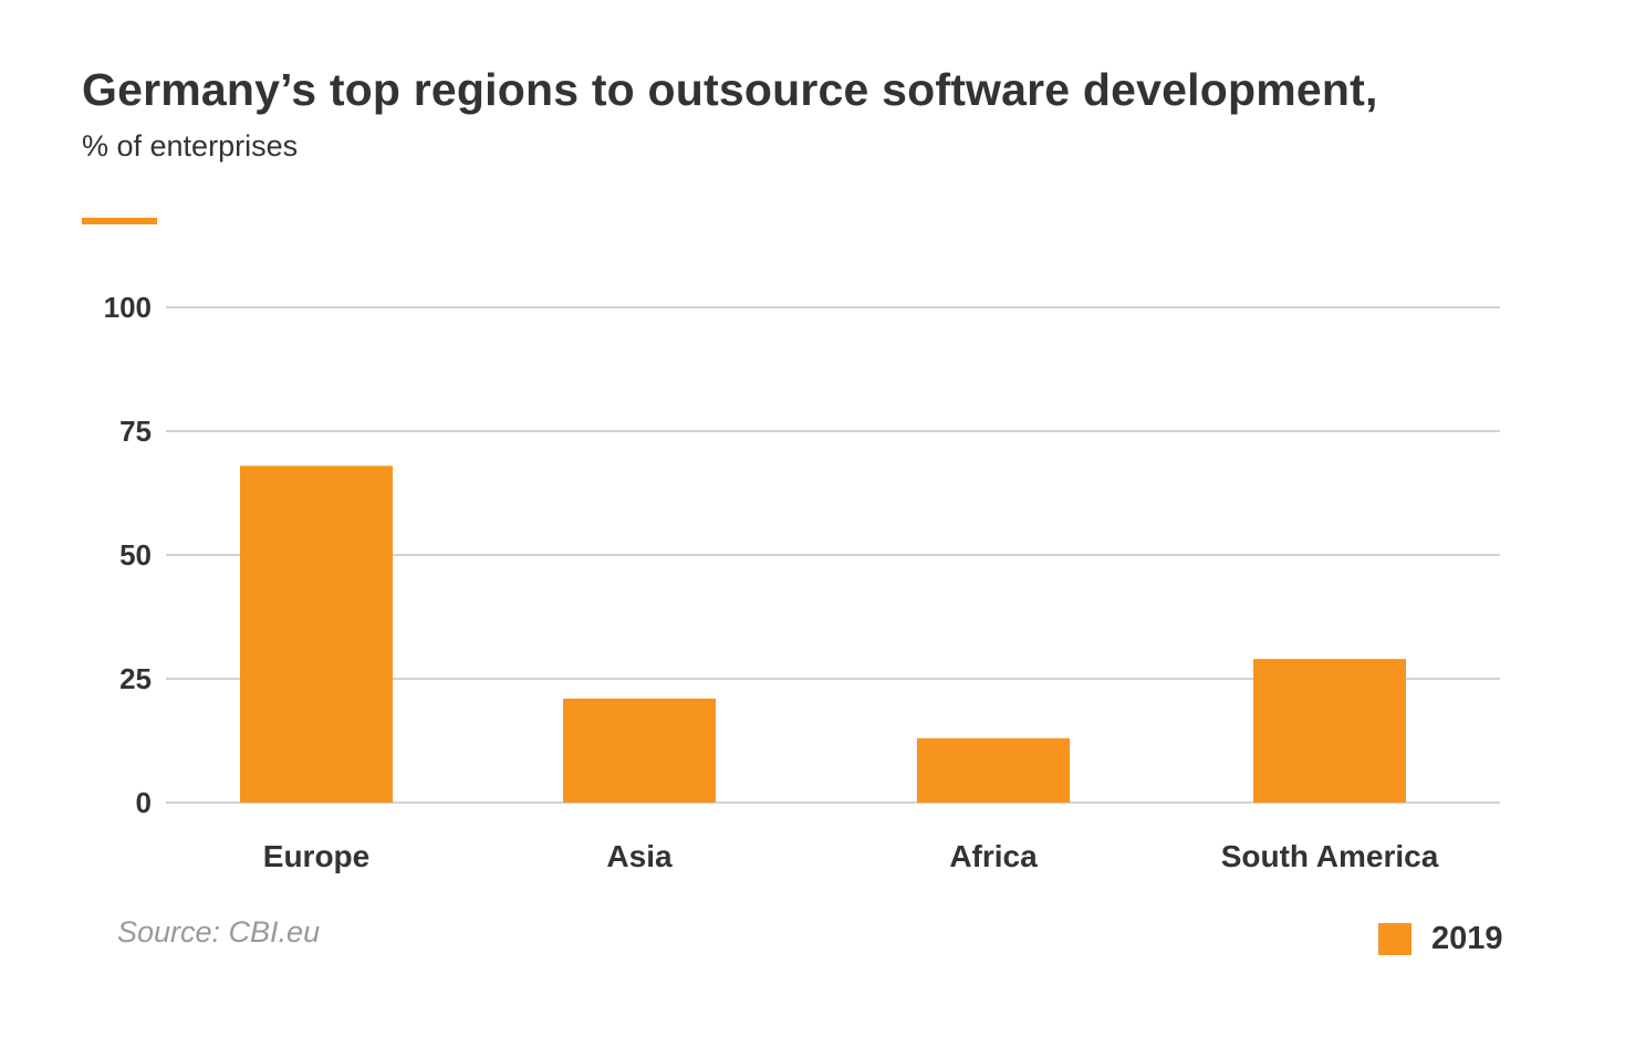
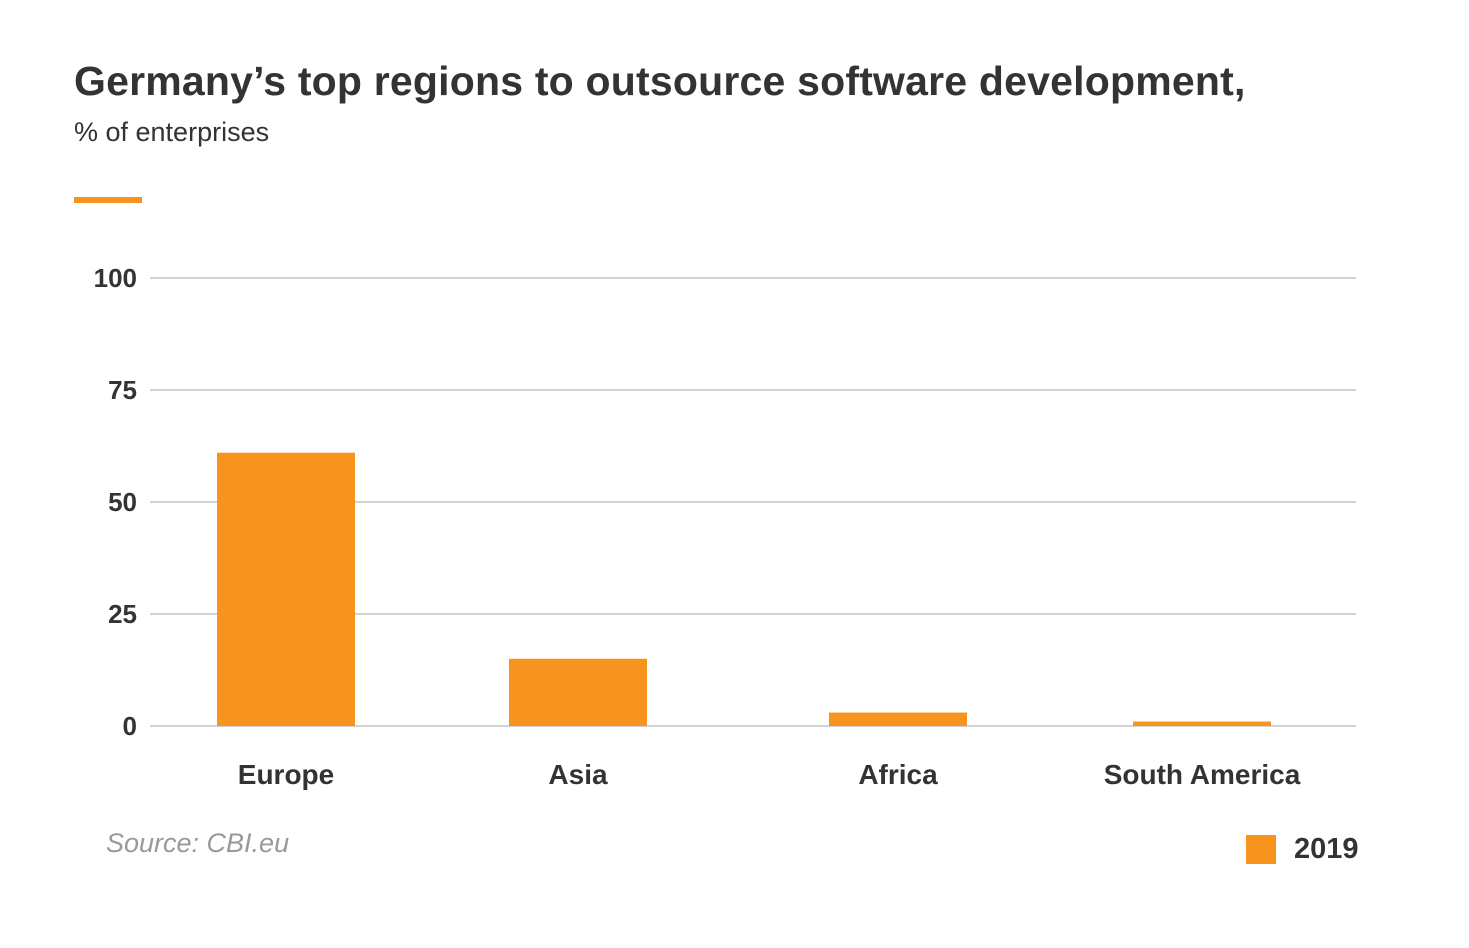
Europe: 68 -> 61
Asia: 21 -> 15
Africa: 13 -> 3
South America: 29 -> 1
